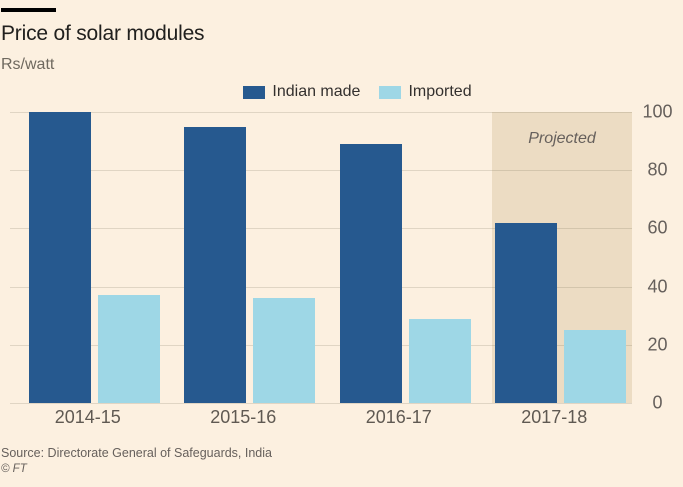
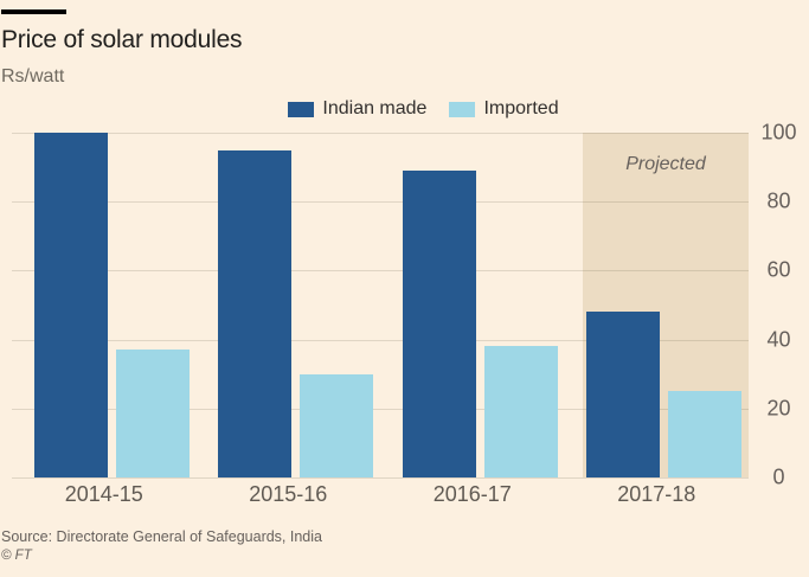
Imported/2015-16: 36 -> 30
Imported/2016-17: 29 -> 38
Indian made/2017-18: 62 -> 48
